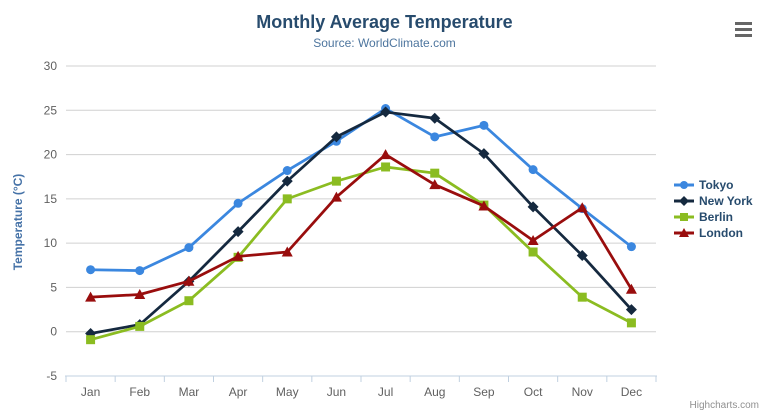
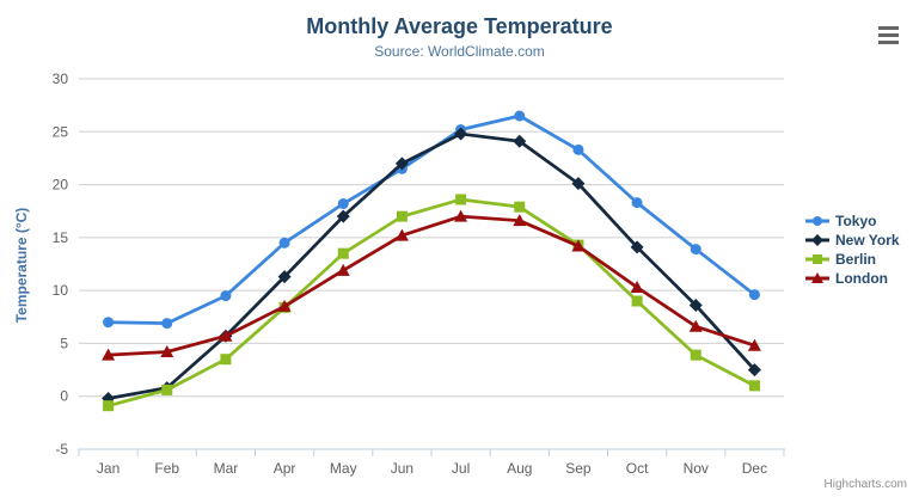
Berlin/May: 15 -> 14
London/May: 9 -> 12
London/Jul: 20 -> 17
Tokyo/Aug: 22 -> 26
London/Nov: 14 -> 7
